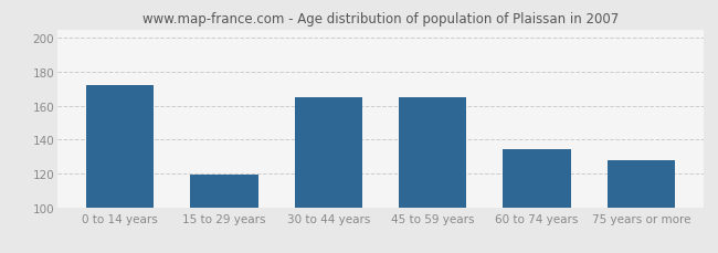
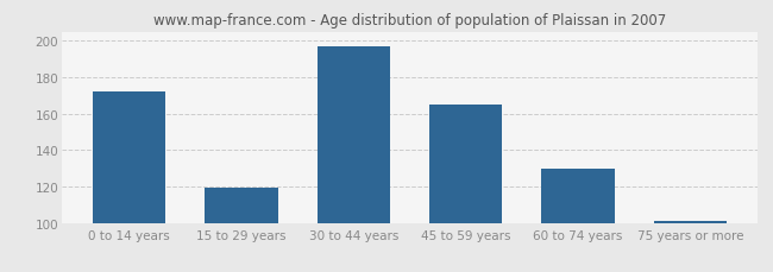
30 to 44 years: 165 -> 197
60 to 74 years: 134 -> 130
75 years or more: 128 -> 101
